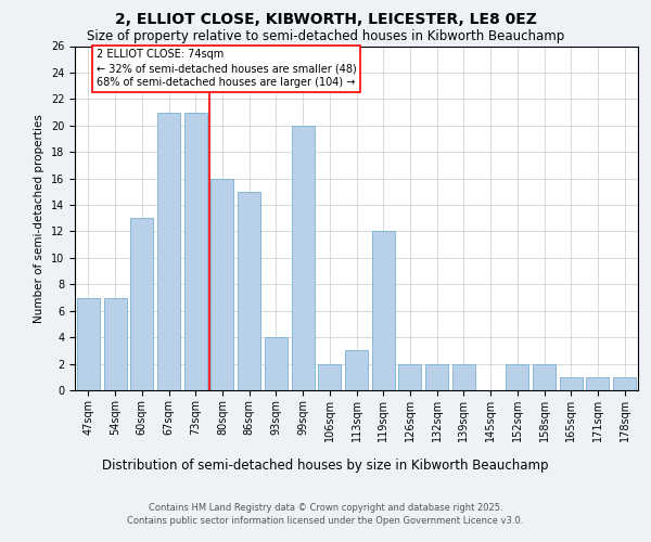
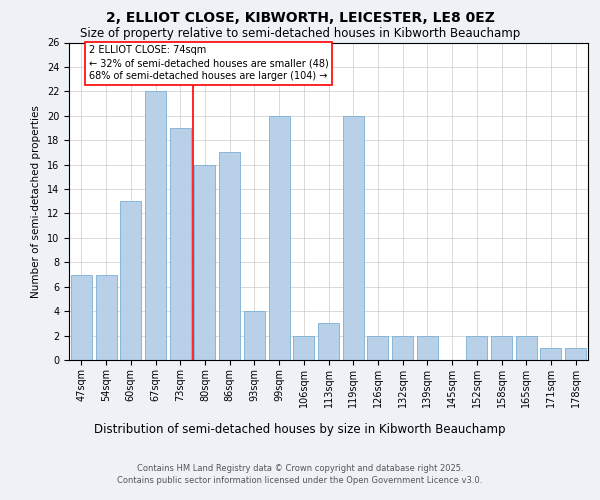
67sqm: 21 -> 22
73sqm: 21 -> 19
86sqm: 15 -> 17
119sqm: 12 -> 20
165sqm: 1 -> 2
